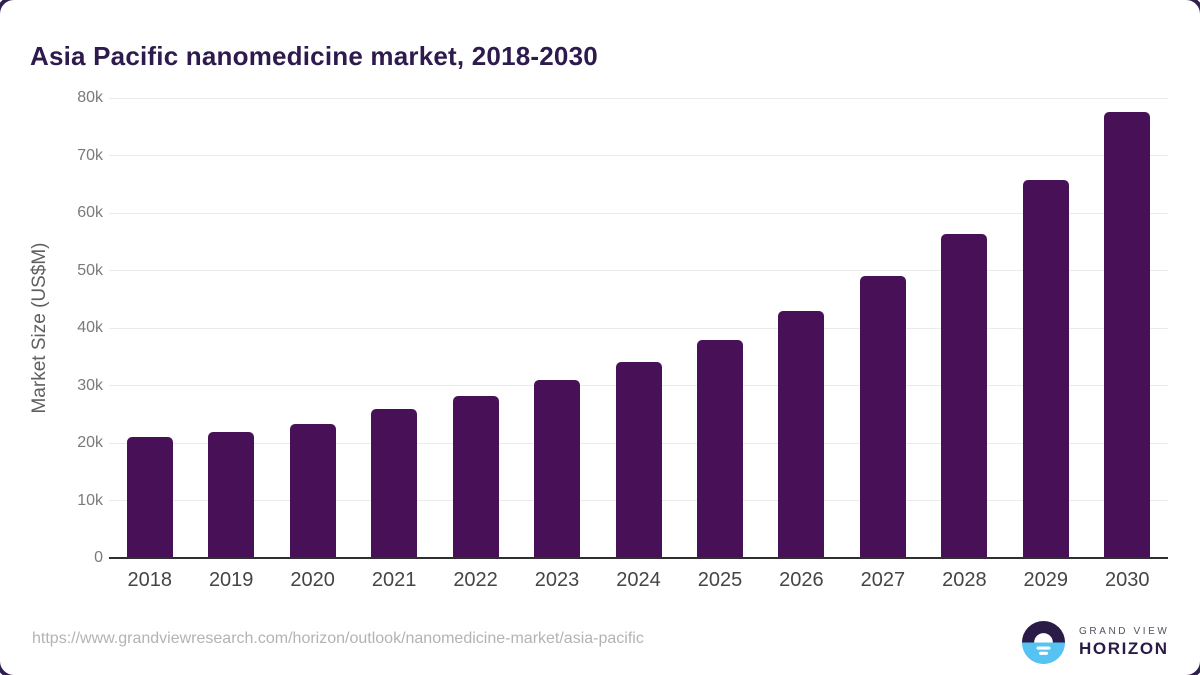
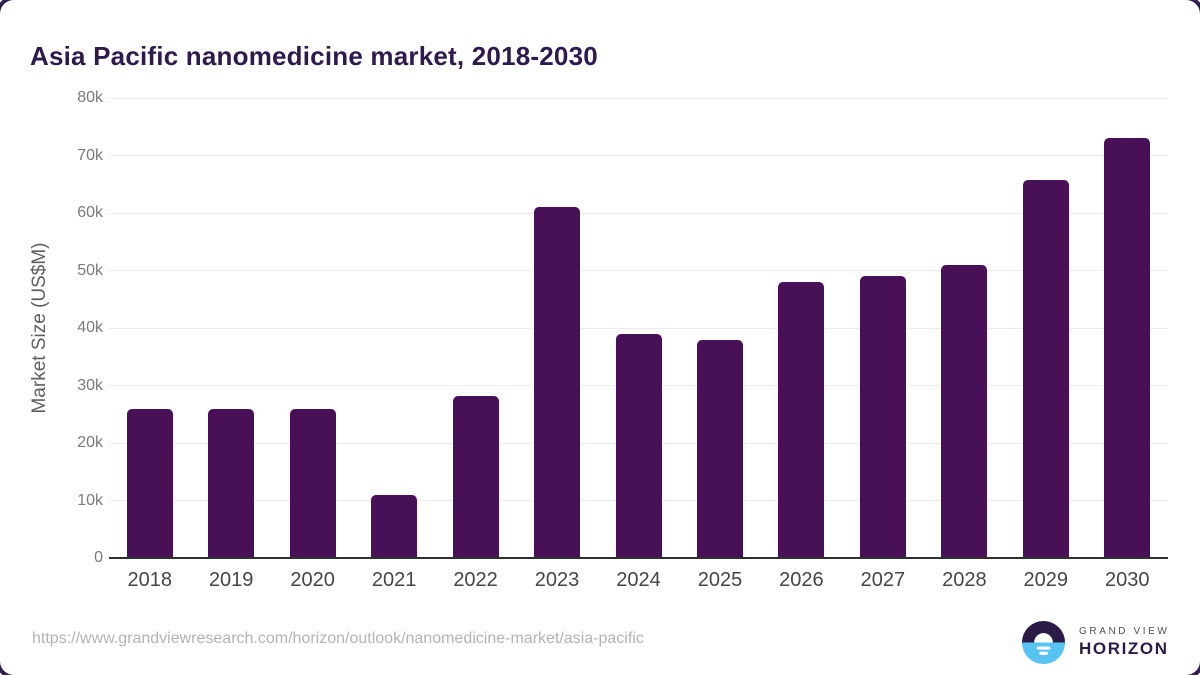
2018: 21k -> 26k
2019: 22k -> 26k
2020: 23k -> 26k
2021: 26k -> 11k
2023: 31k -> 61k
2024: 34k -> 39k
2026: 43k -> 48k
2028: 56k -> 51k
2030: 78k -> 73k
